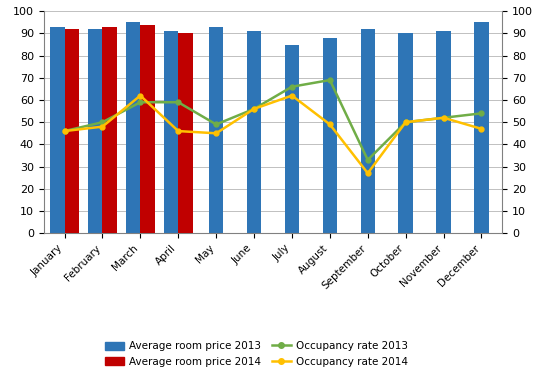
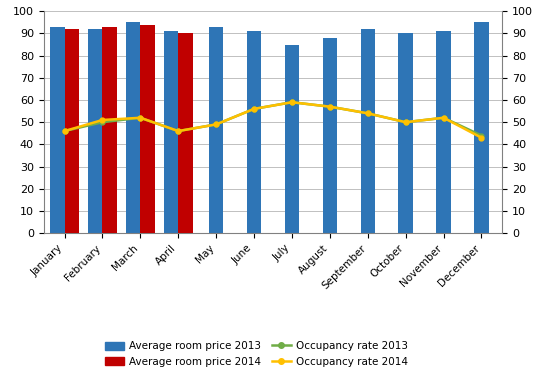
Occupancy rate 2014/February: 48 -> 51
Occupancy rate 2013/March: 59 -> 52
Occupancy rate 2014/March: 62 -> 52
Occupancy rate 2013/April: 59 -> 46
Occupancy rate 2014/May: 45 -> 49
Occupancy rate 2013/July: 66 -> 59
Occupancy rate 2014/July: 62 -> 59
Occupancy rate 2013/August: 69 -> 57
Occupancy rate 2014/August: 49 -> 57
Occupancy rate 2013/September: 33 -> 54
Occupancy rate 2014/September: 27 -> 54
Occupancy rate 2013/December: 54 -> 44
Occupancy rate 2014/December: 47 -> 43
